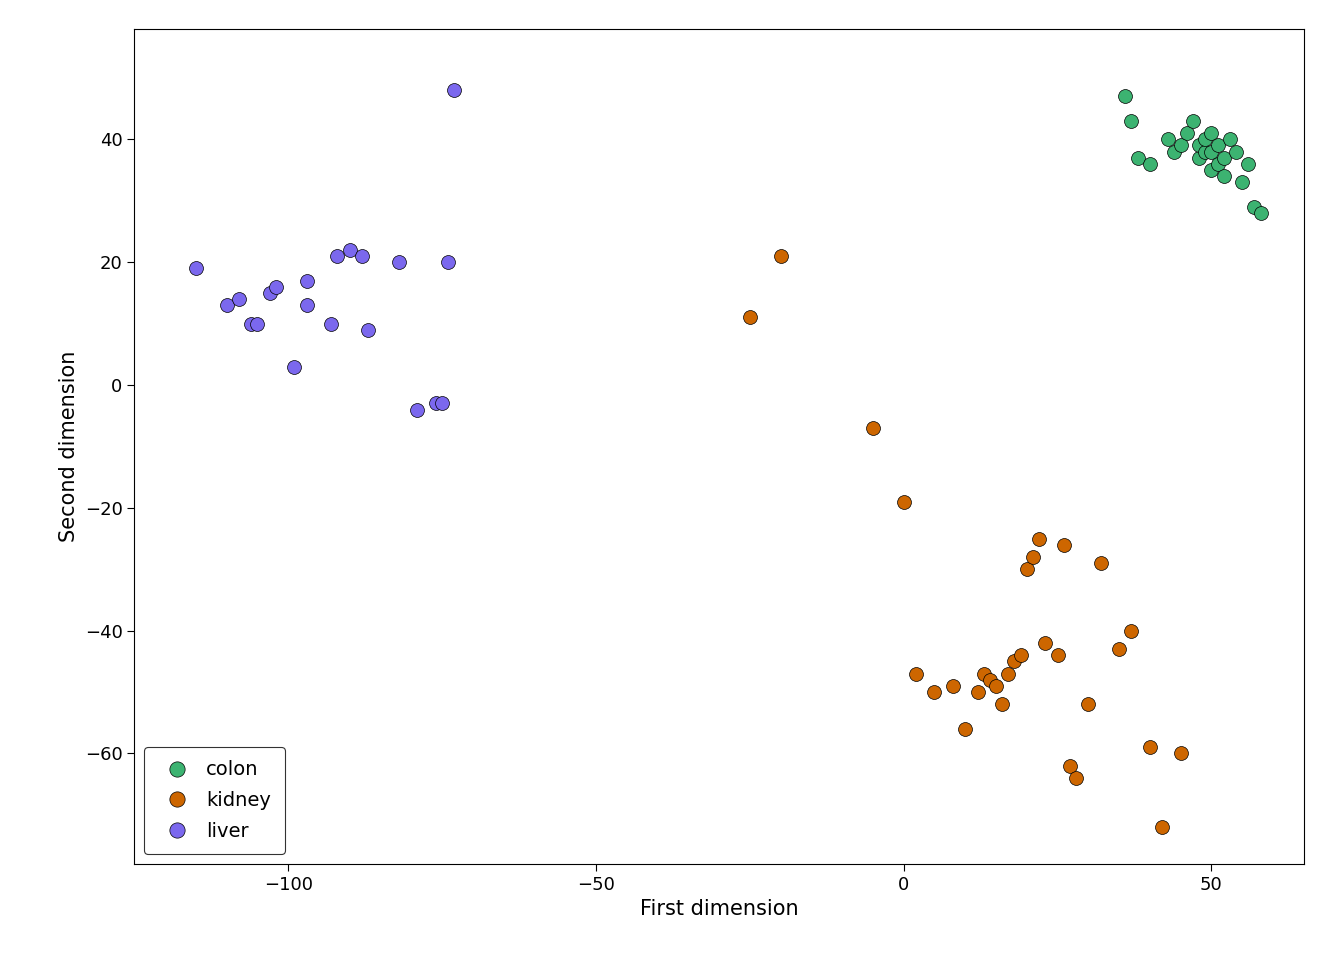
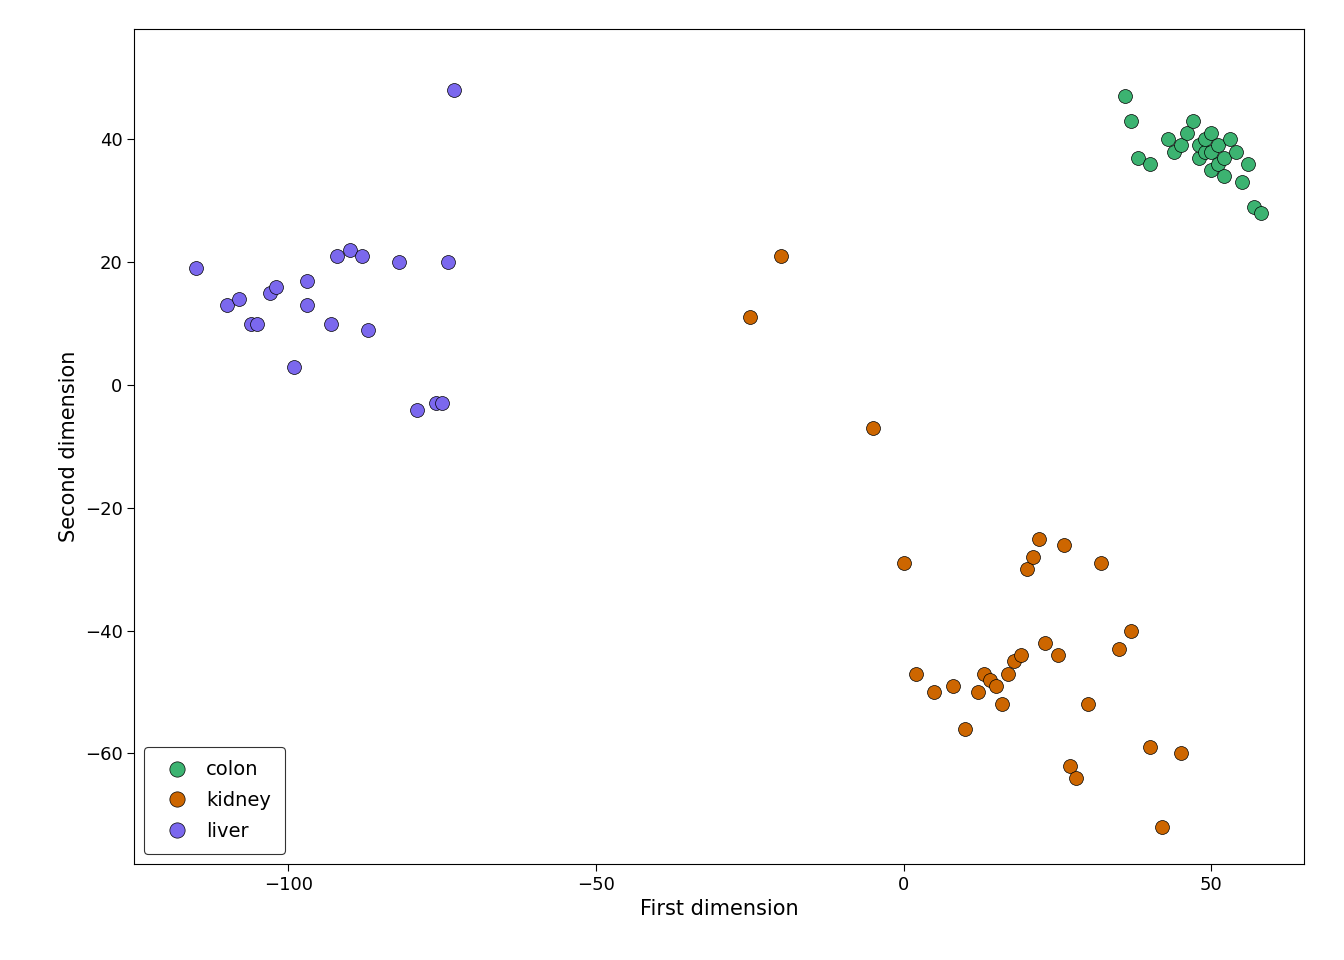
kidney/0: -19 -> -29
